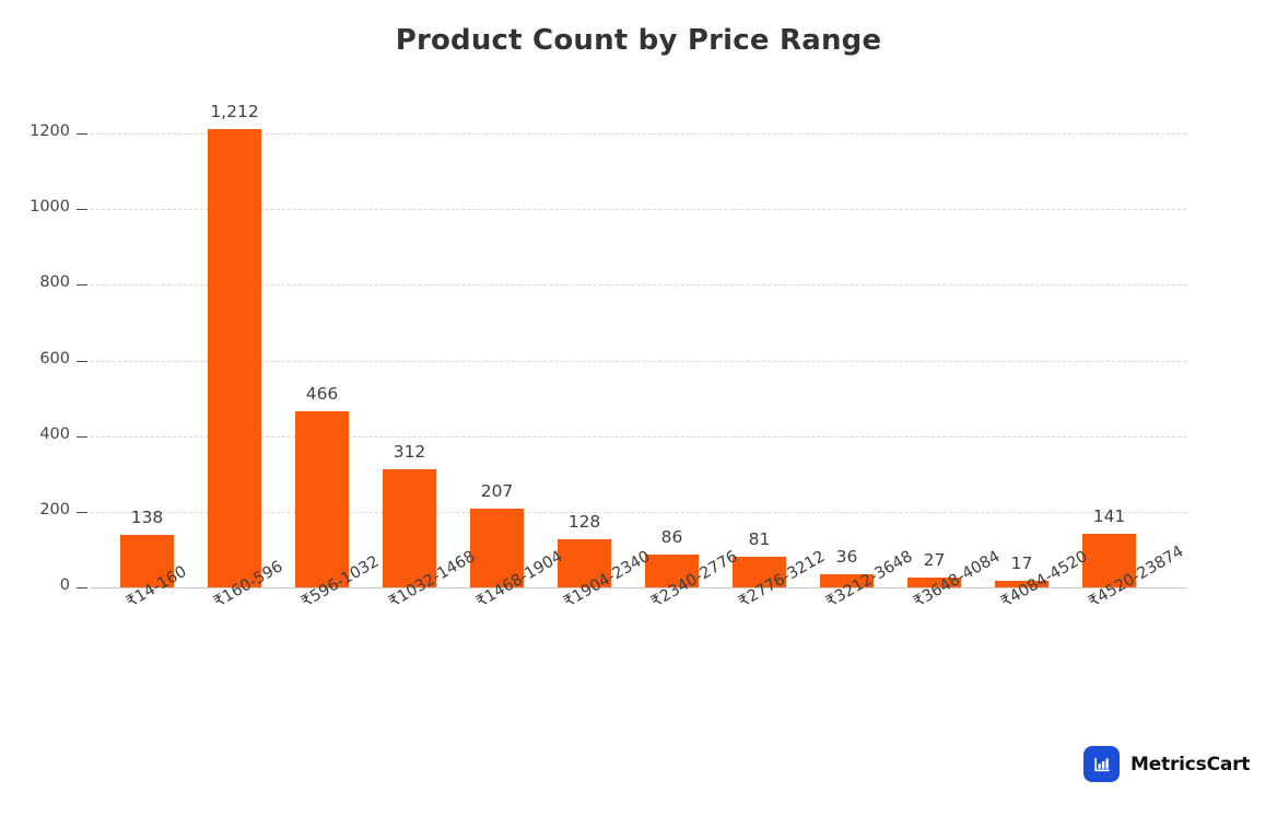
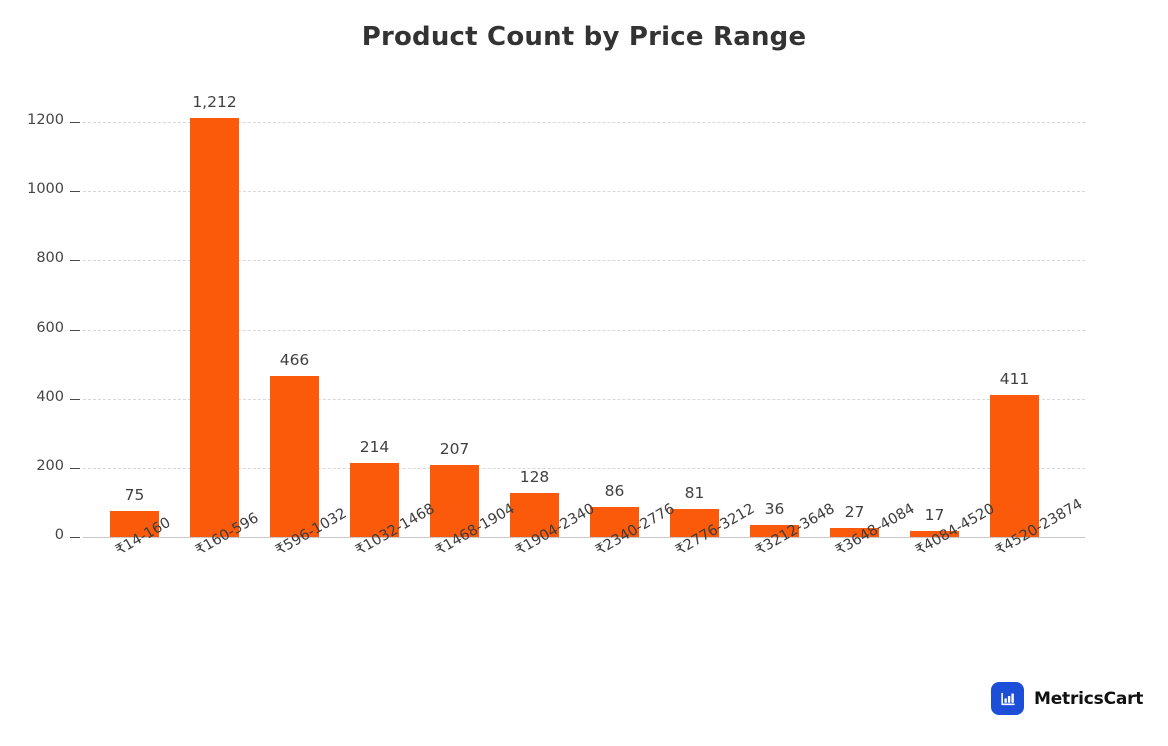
₹14-160: 138 -> 75
₹1032-1468: 312 -> 214
₹4520-23874: 141 -> 411
